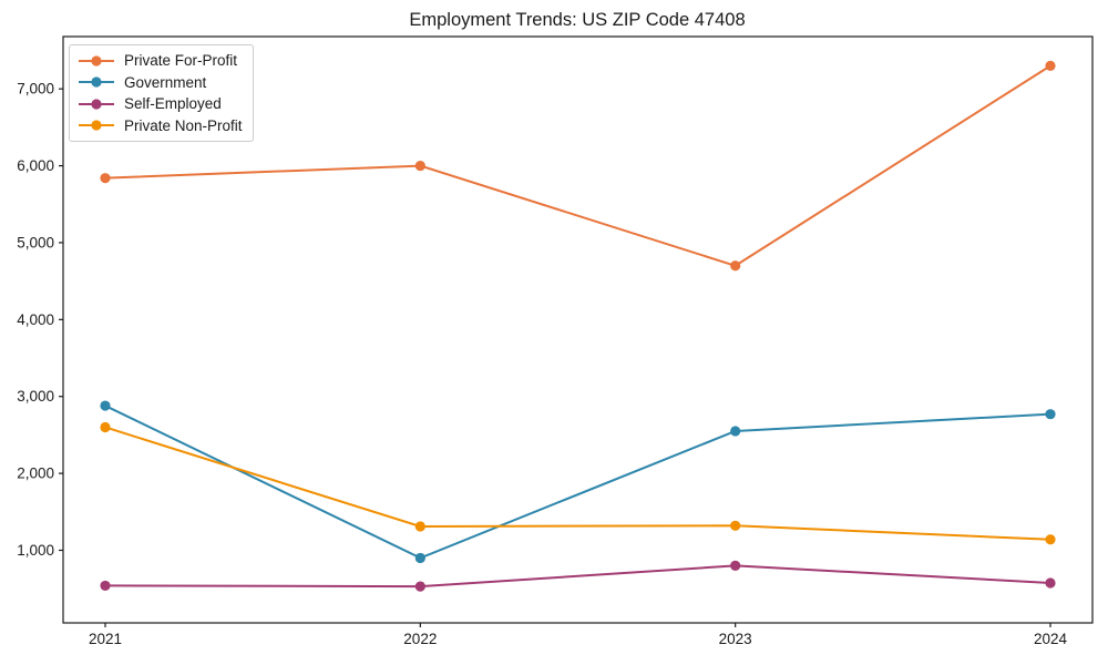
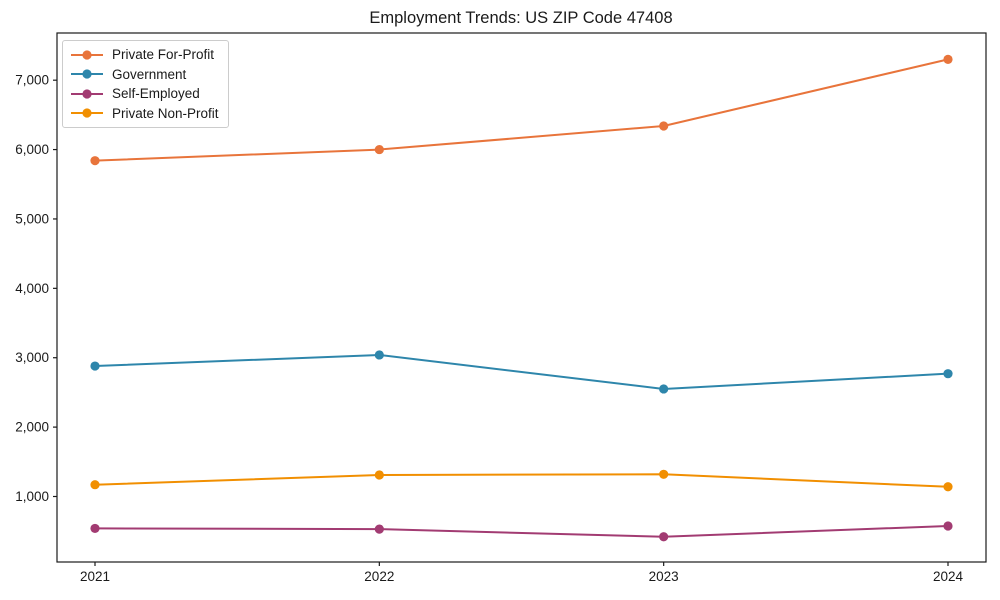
Private Non-Profit/2021: 2600 -> 1200
Government/2022: 900 -> 3000
Private For-Profit/2023: 4700 -> 6300
Self-Employed/2023: 800 -> 400
